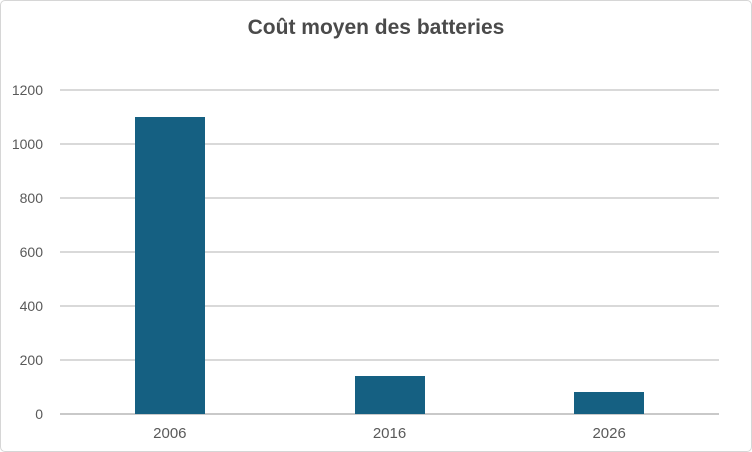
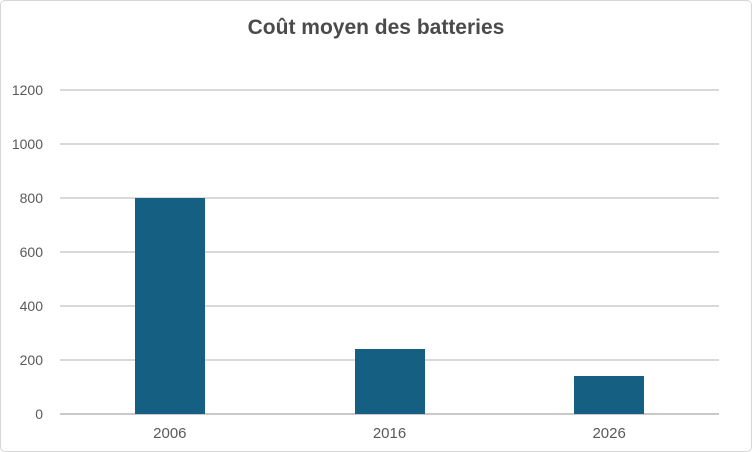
2006: 1100 -> 800
2016: 140 -> 240
2026: 80 -> 140
